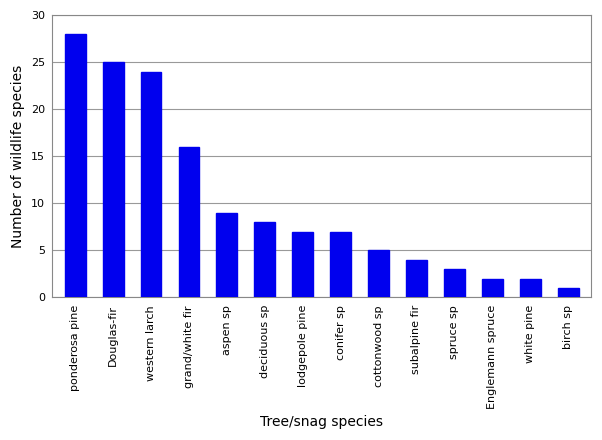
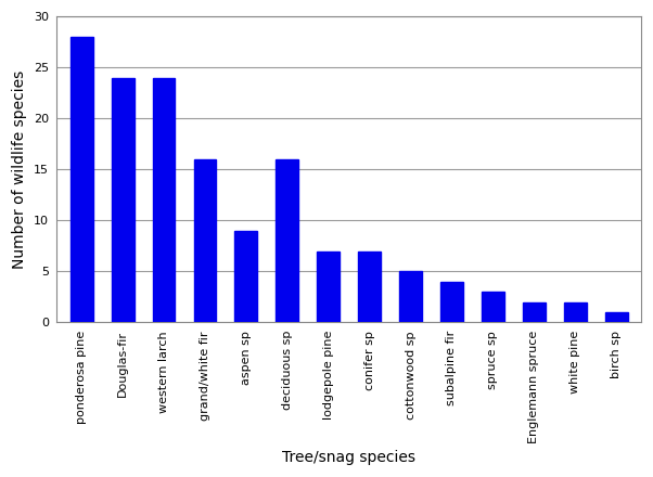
Douglas-fir: 25 -> 24
deciduous sp: 8 -> 16
